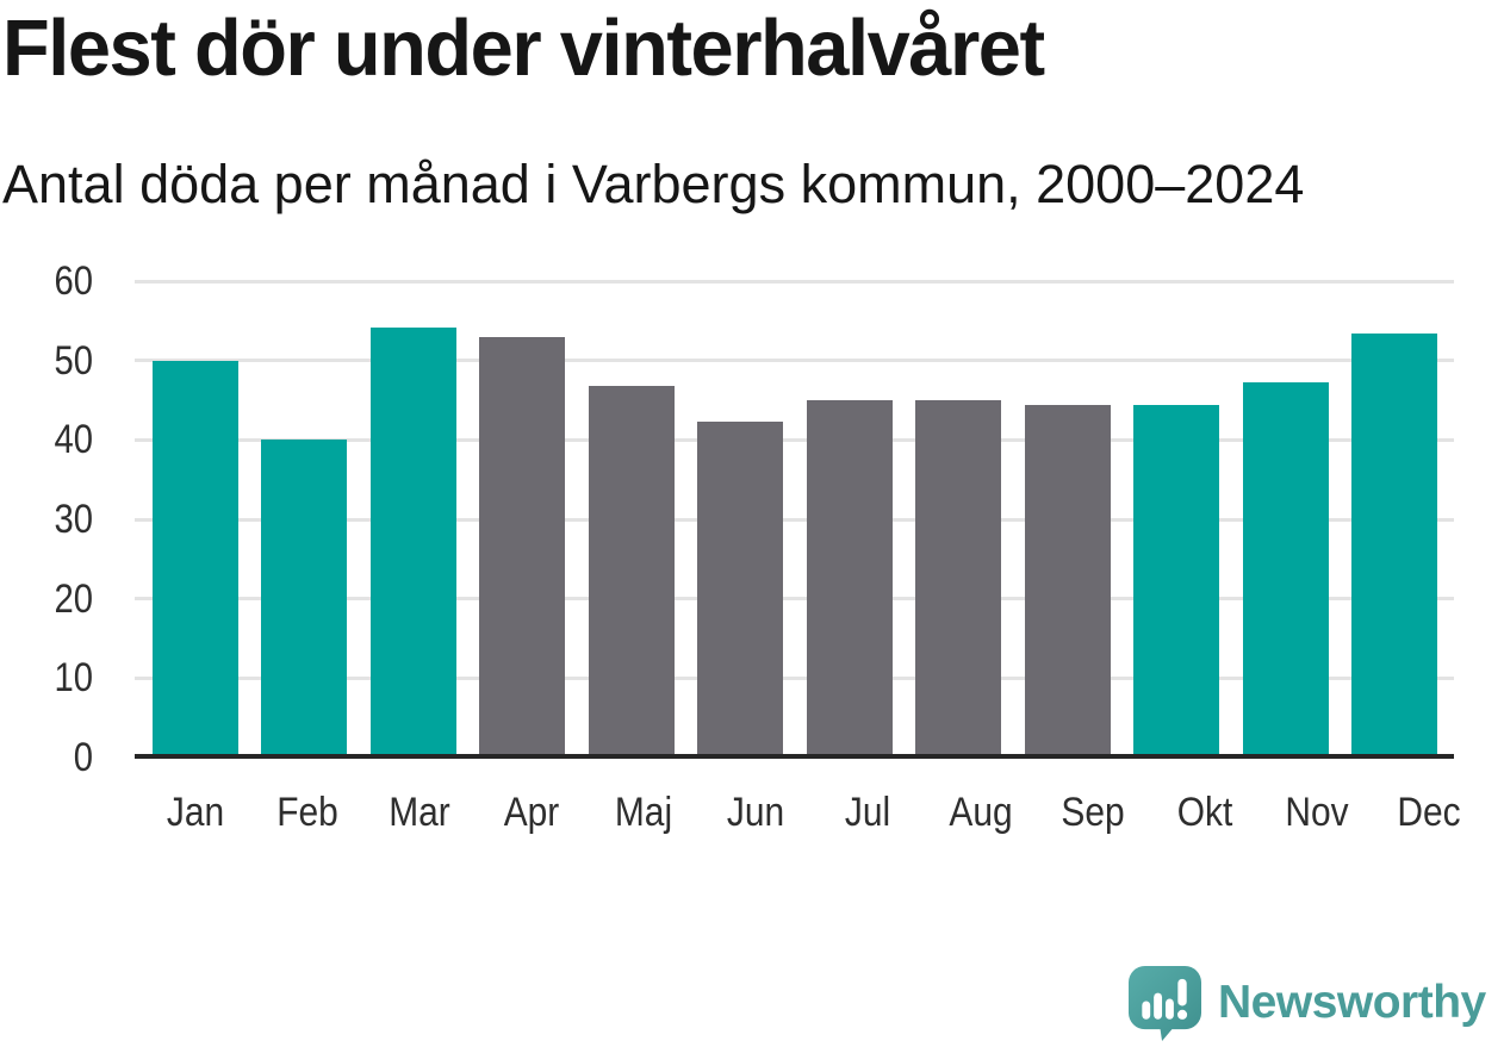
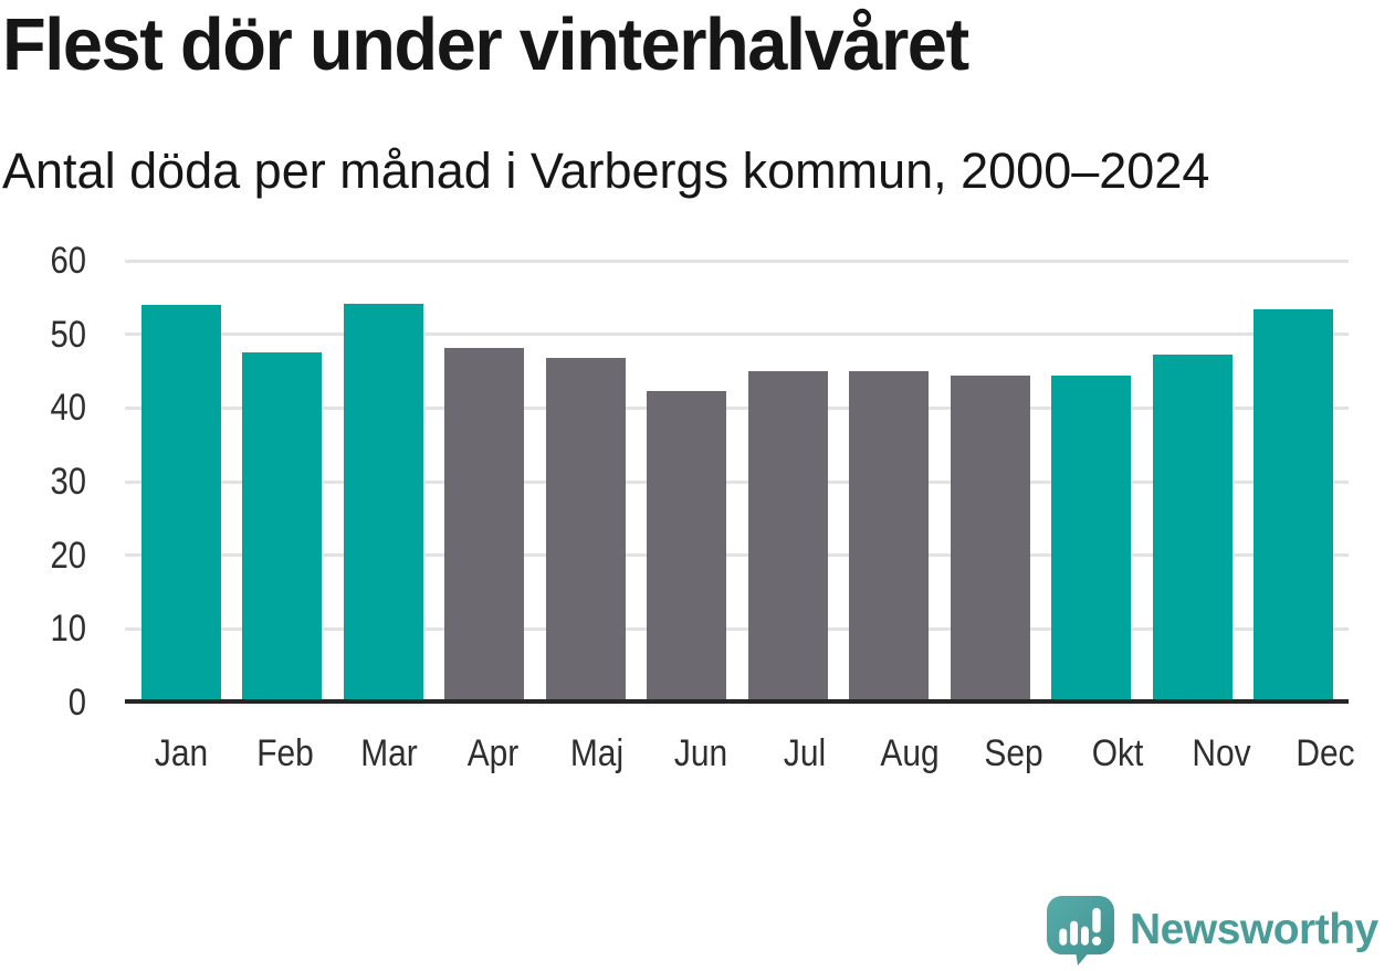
Jan: 50 -> 54
Feb: 40 -> 48
Apr: 53 -> 48
